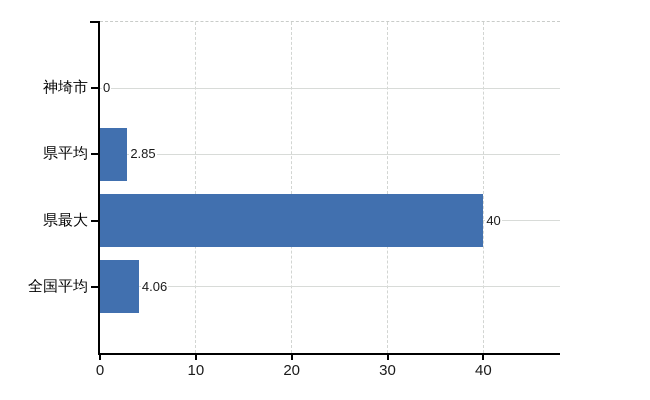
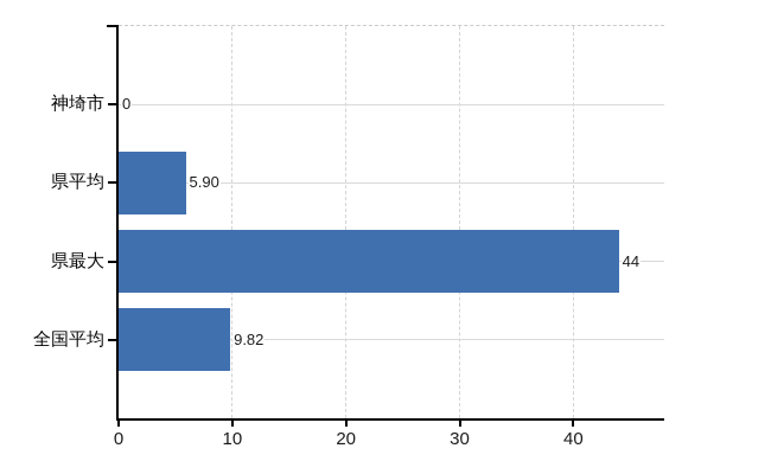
県平均: 2.85 -> 5.90
県最大: 40 -> 44
全国平均: 4.06 -> 9.82
